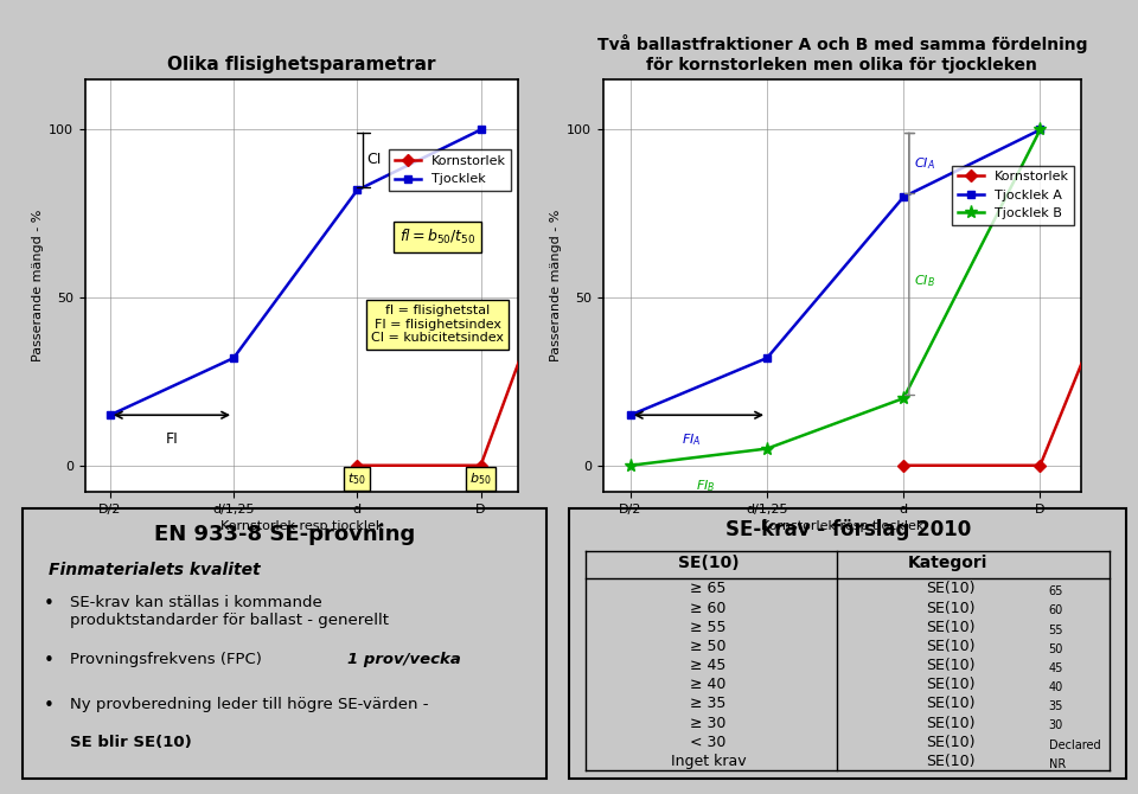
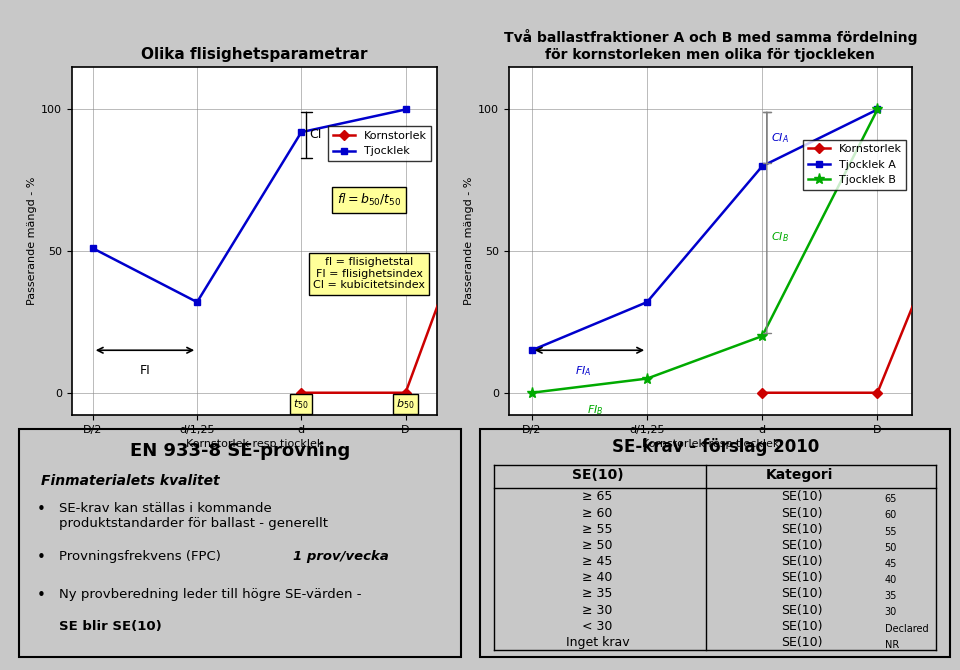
Olika flisighetsparametrar/Tjocklek/D/2: 15 -> 51
Olika flisighetsparametrar/Tjocklek/d: 82 -> 92
